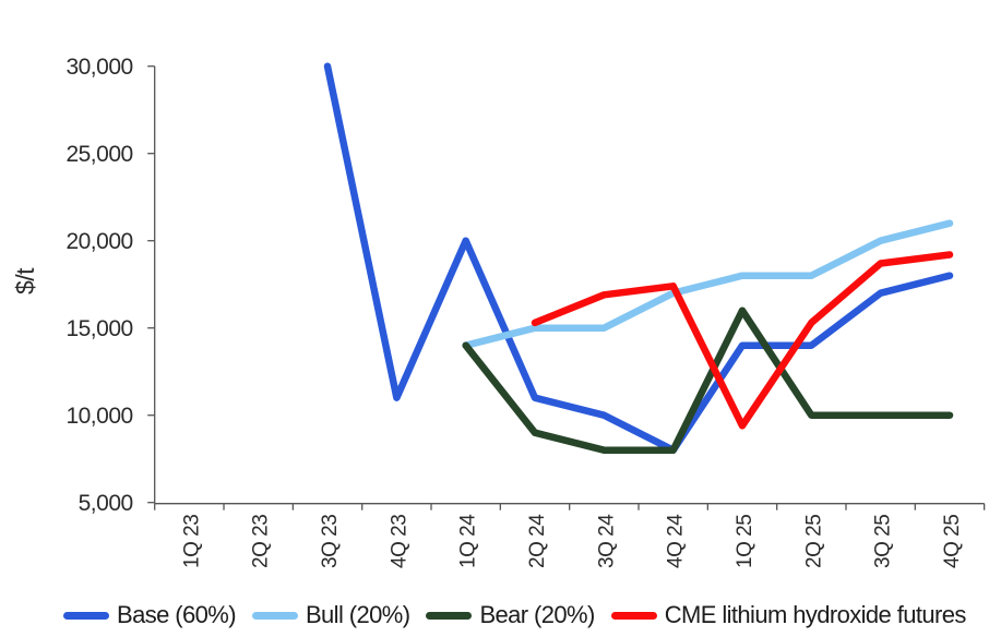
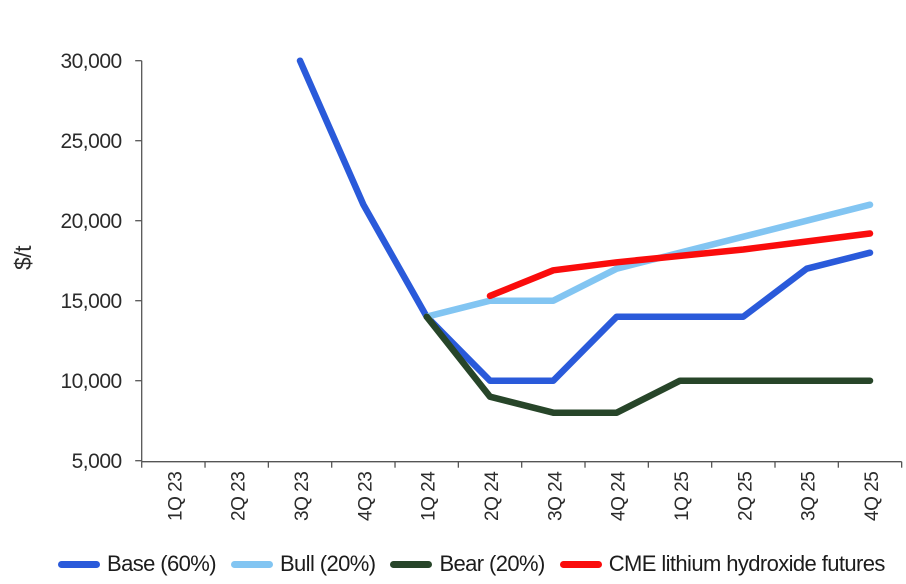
Base (60%)/4Q 23: 11000 -> 21000
Base (60%)/1Q 24: 20000 -> 14000
Base (60%)/2Q 24: 11000 -> 10000
Base (60%)/4Q 24: 8000 -> 14000
Bear (20%)/1Q 25: 16000 -> 10000
CME lithium hydroxide futures/1Q 25: 9400 -> 17800
Bull (20%)/2Q 25: 18000 -> 19000
CME lithium hydroxide futures/2Q 25: 15300 -> 18200
